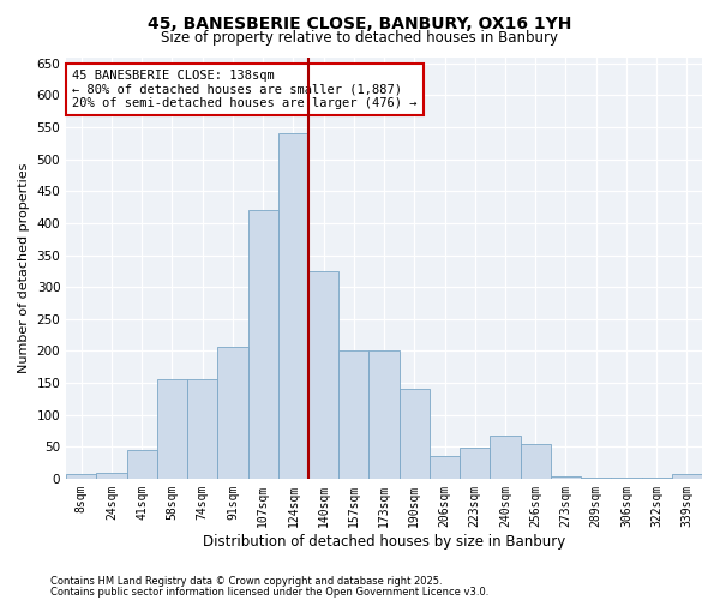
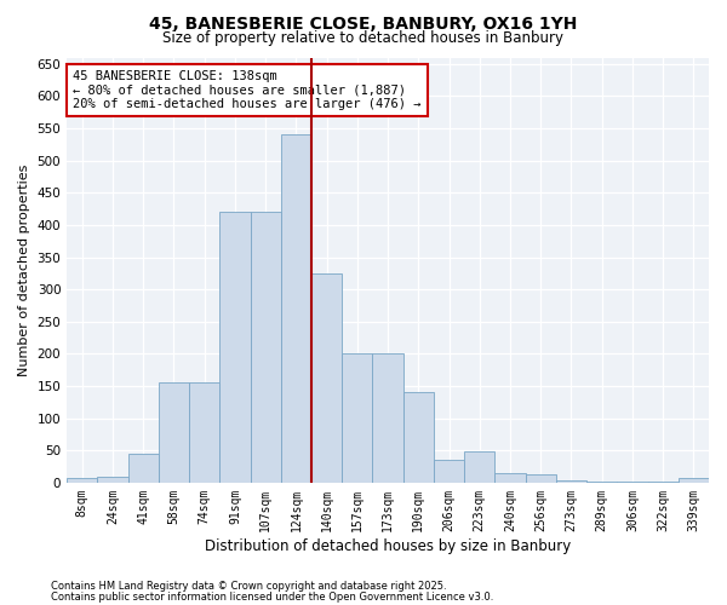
91sqm: 206 -> 420
240sqm: 68 -> 15
256sqm: 54 -> 12
